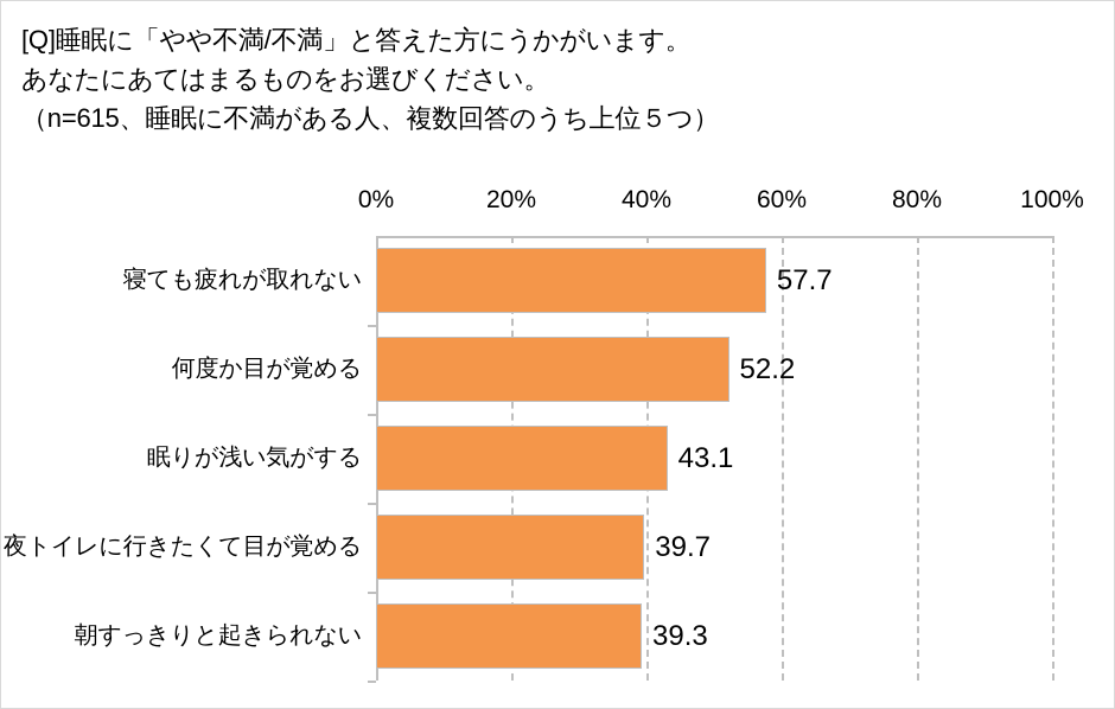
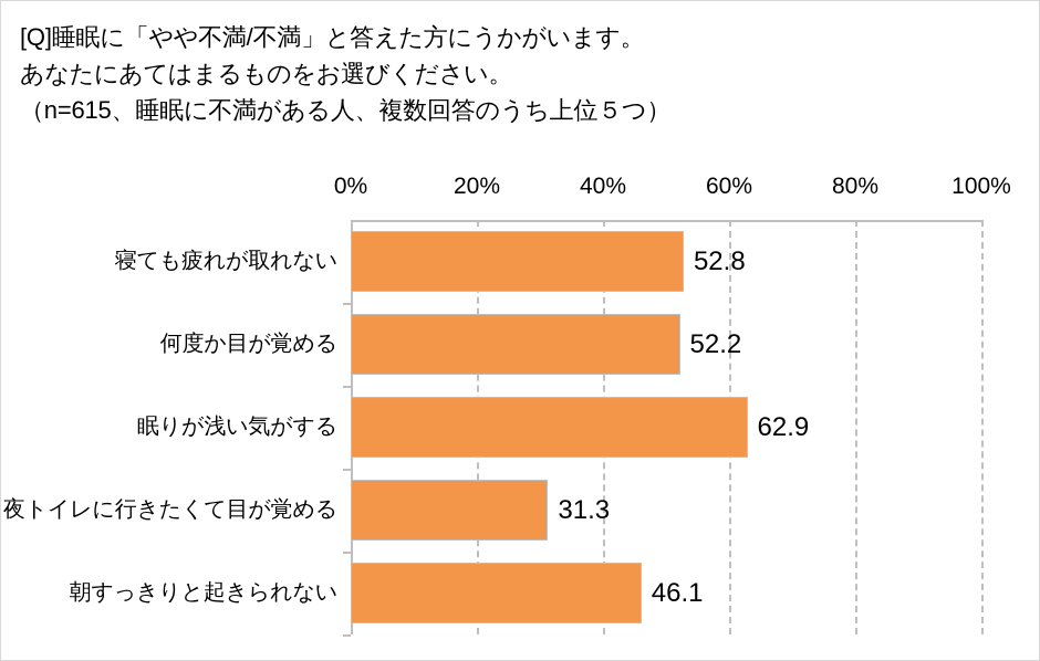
寝ても疲れが取れない: 57.7 -> 52.8
眠りが浅い気がする: 43.1 -> 62.9
夜トイレに行きたくて目が覚める: 39.7 -> 31.3
朝すっきりと起きられない: 39.3 -> 46.1
